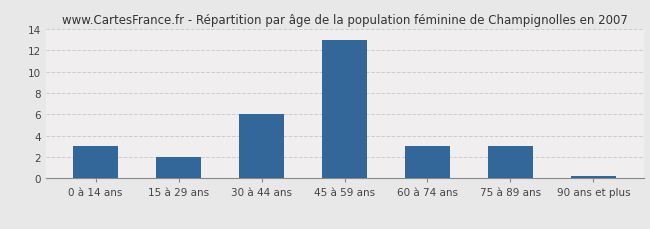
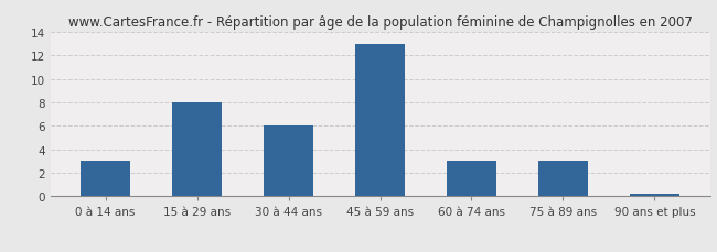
15 à 29 ans: 2.0 -> 8.0
